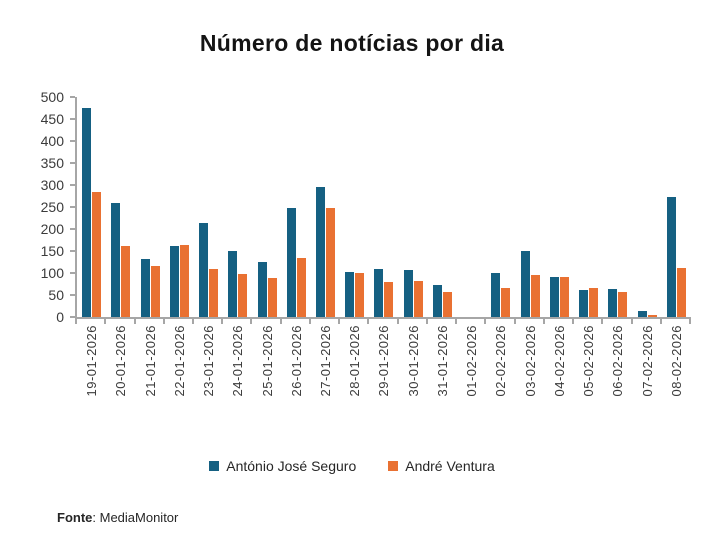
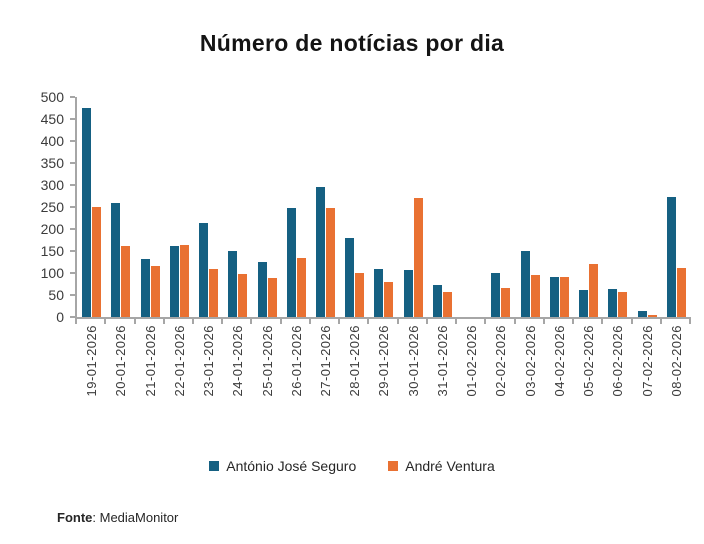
André Ventura/19-01-2026: 280 -> 250
António José Seguro/28-01-2026: 100 -> 180
André Ventura/30-01-2026: 80 -> 270
André Ventura/05-02-2026: 60 -> 120
